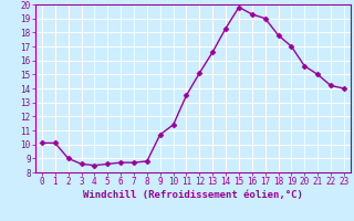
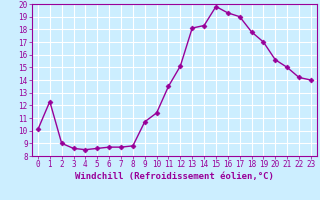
1: 10.1 -> 12.3
13: 16.6 -> 18.1
